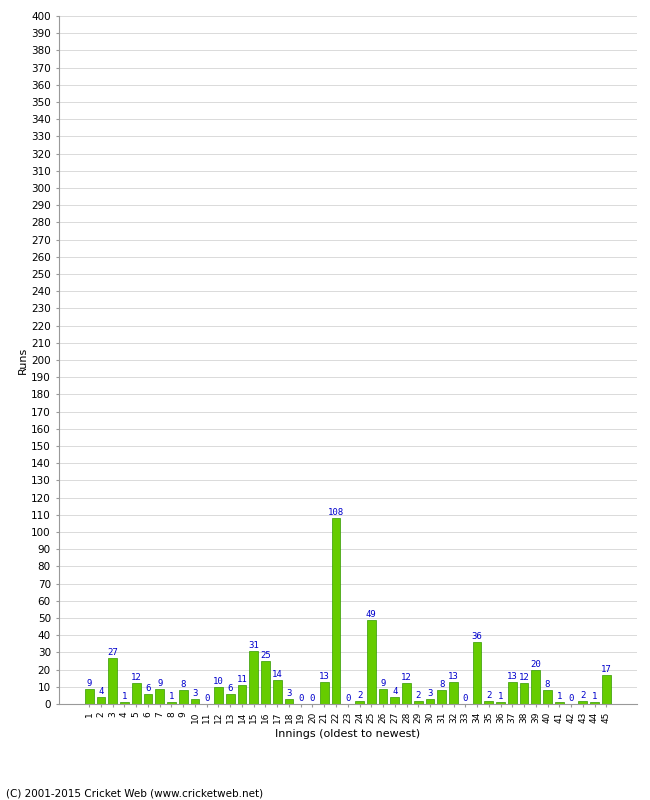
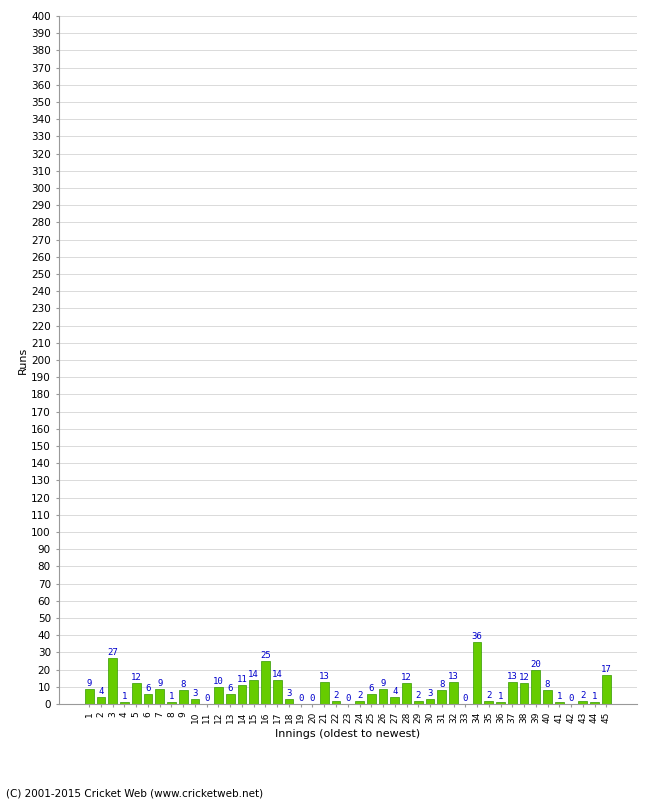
15: 31 -> 14
22: 108 -> 2
25: 49 -> 6
